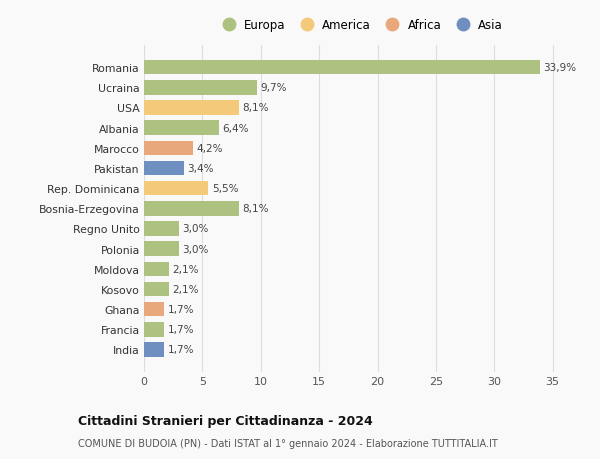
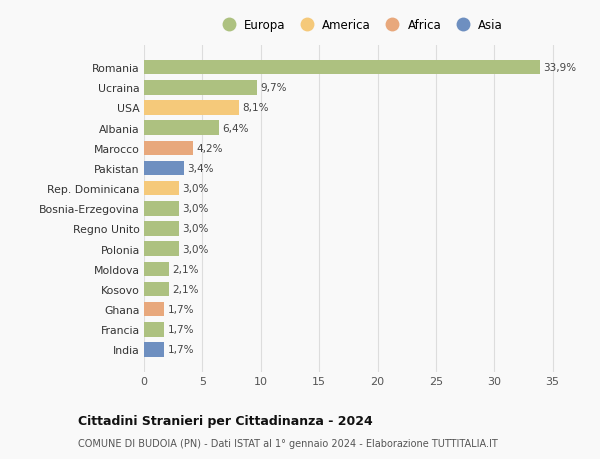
Rep. Dominicana: 5,5% -> 3,0%
Bosnia-Erzegovina: 8,1% -> 3,0%
